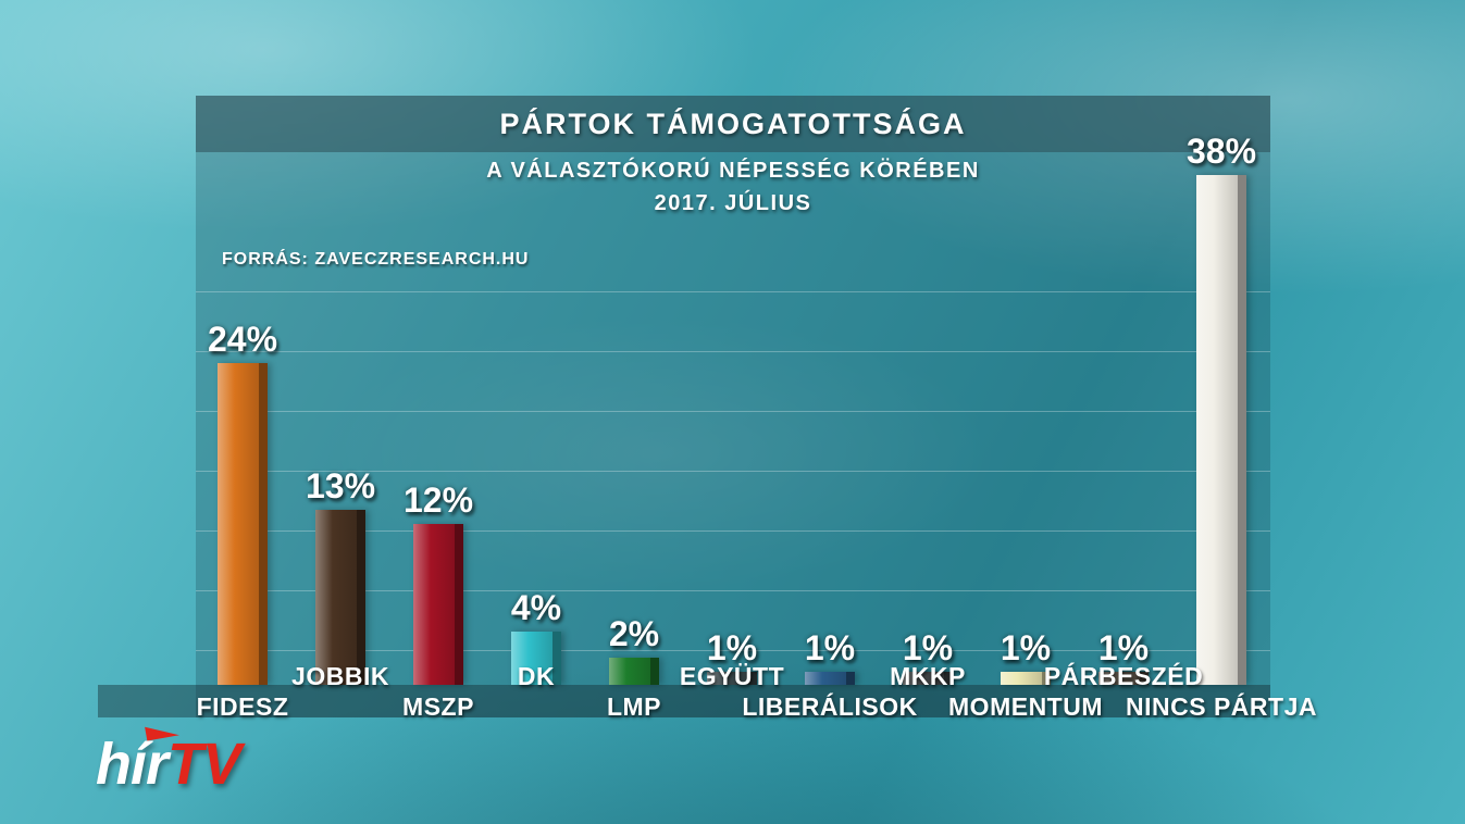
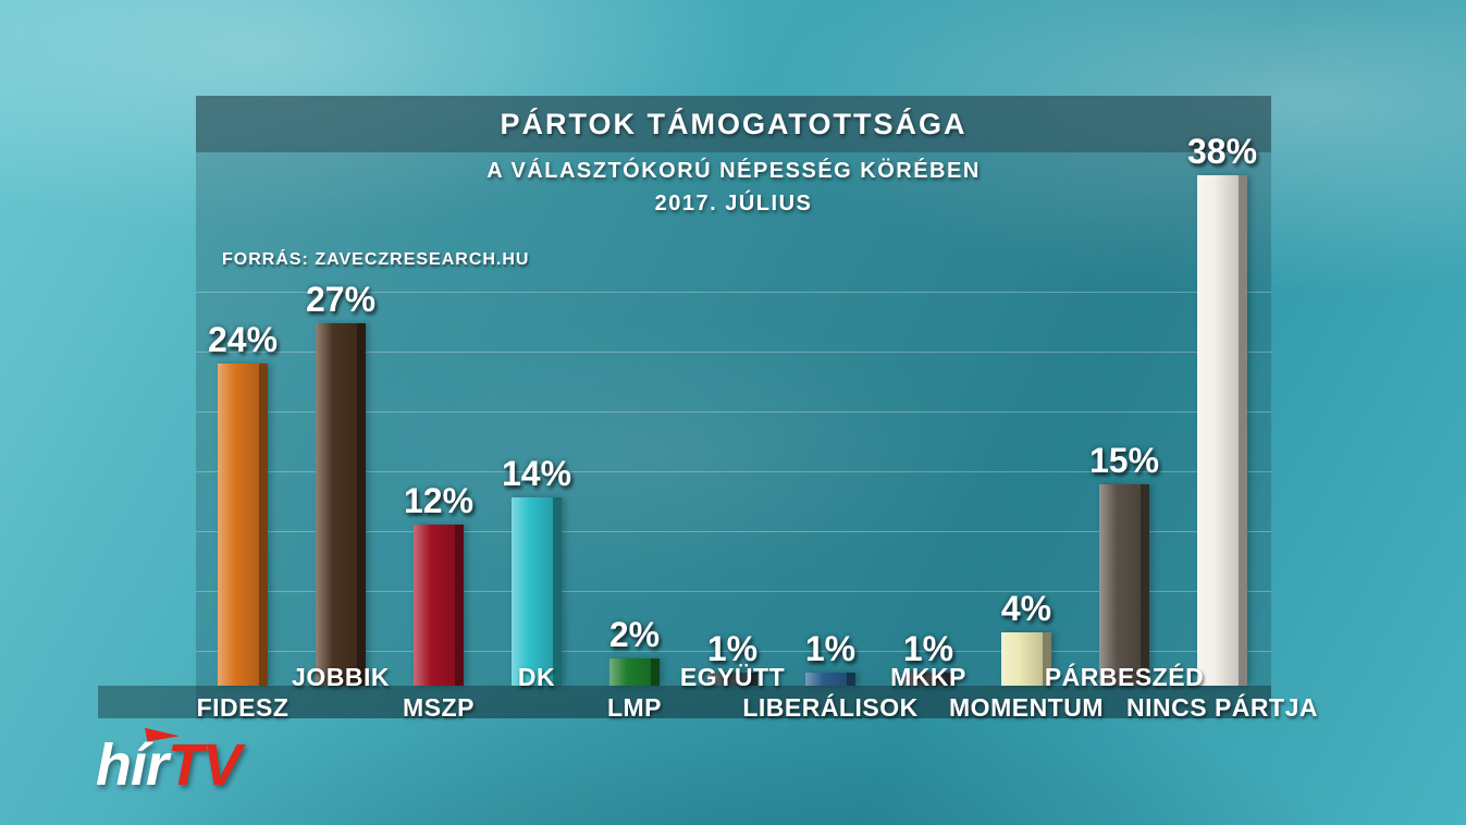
JOBBIK: 13% -> 27%
DK: 4% -> 14%
MOMENTUM: 1% -> 4%
PÁRBESZÉD: 1% -> 15%
